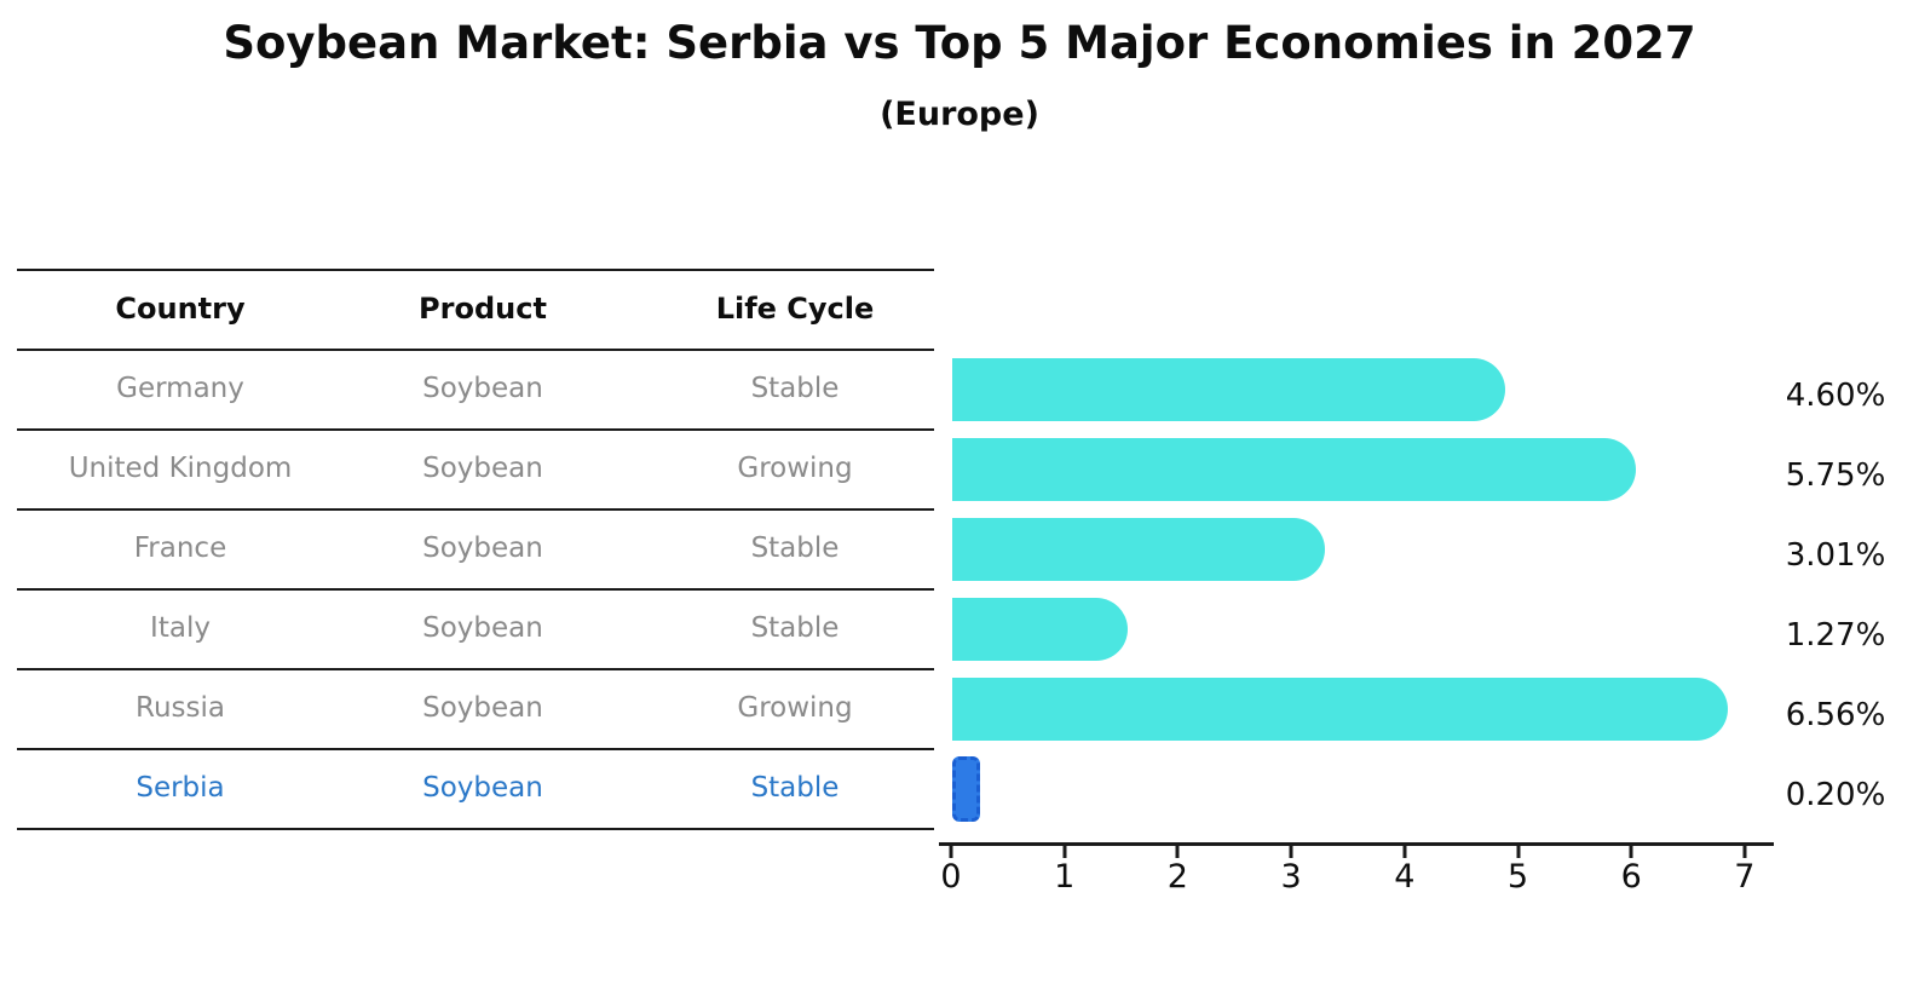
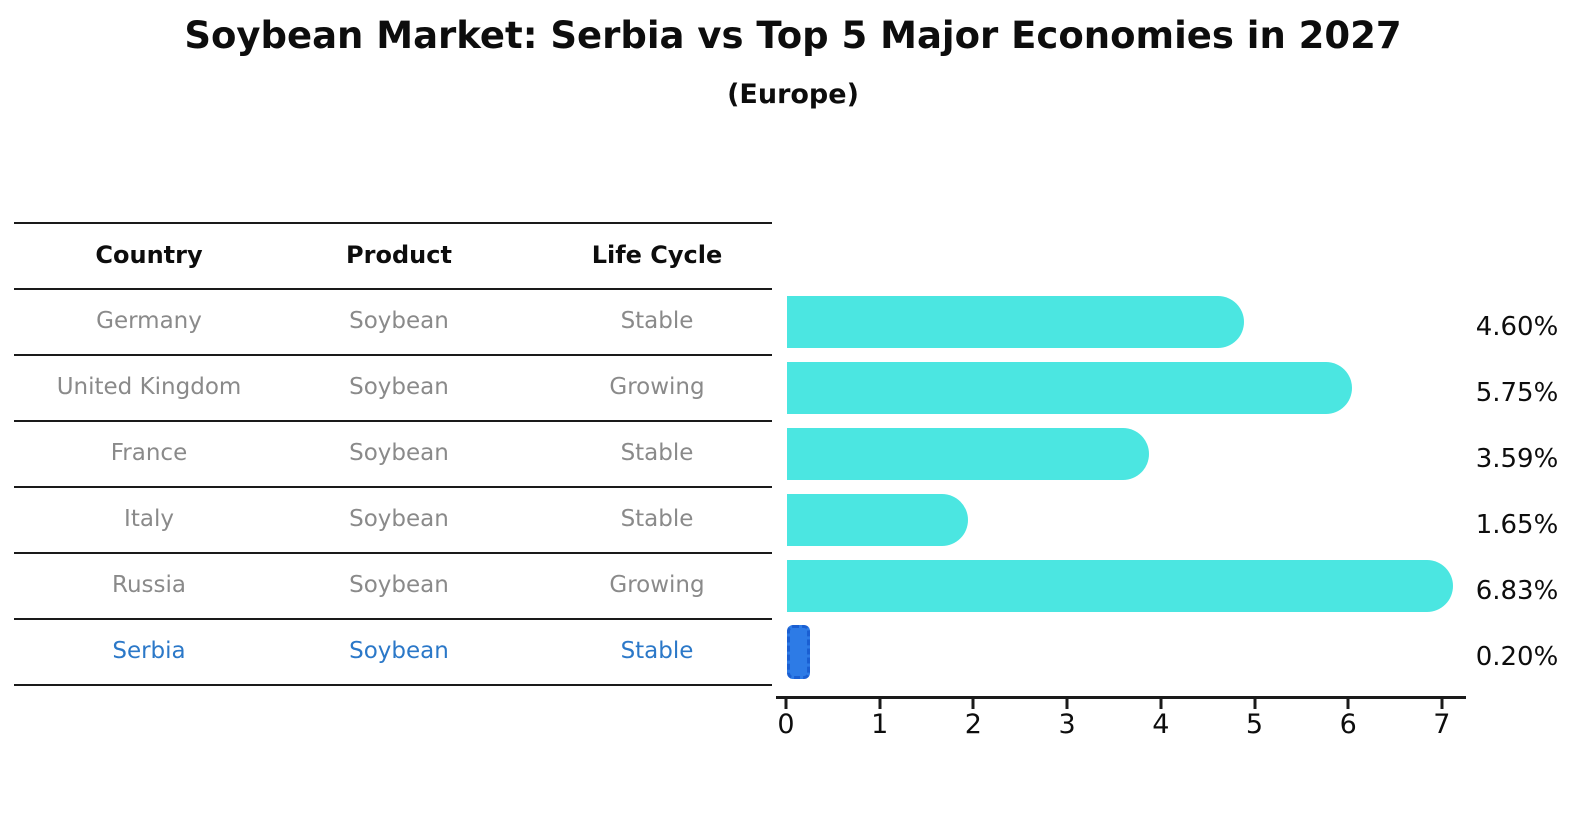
France: 3.01% -> 3.59%
Italy: 1.27% -> 1.65%
Russia: 6.56% -> 6.83%
